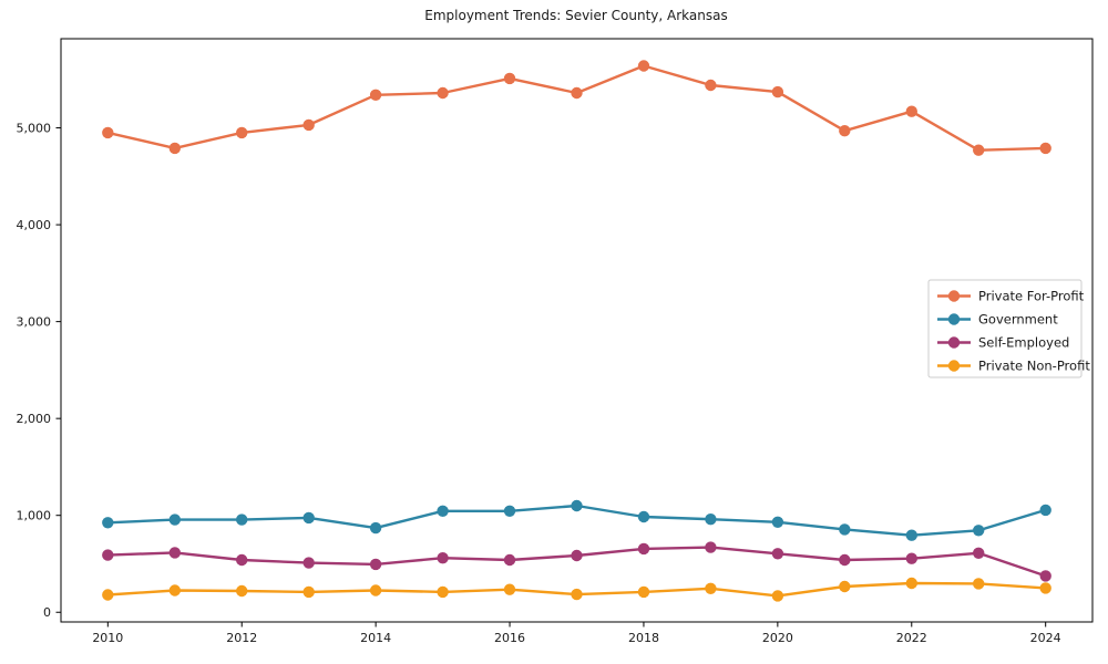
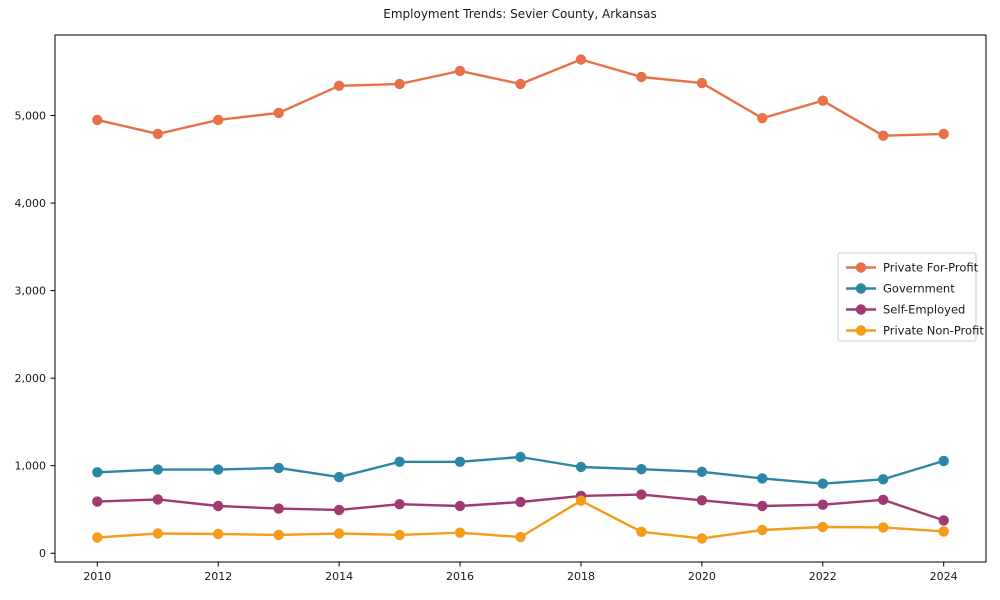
Private Non-Profit/2018: 200 -> 600
